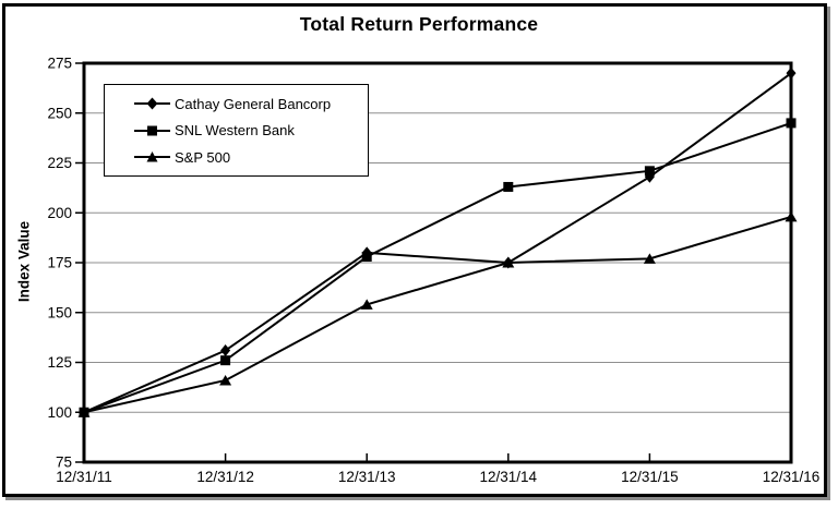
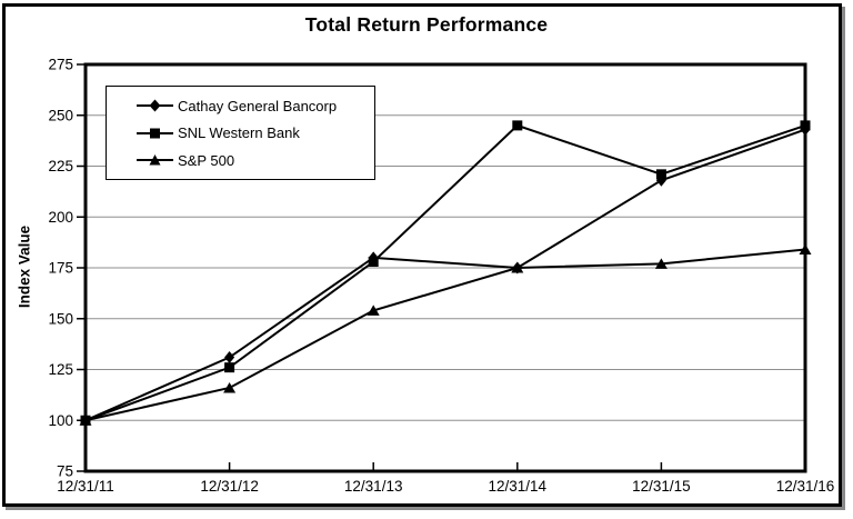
SNL Western Bank/12/31/14: 213 -> 245
Cathay General Bancorp/12/31/16: 270 -> 243
S&P 500/12/31/16: 198 -> 184
